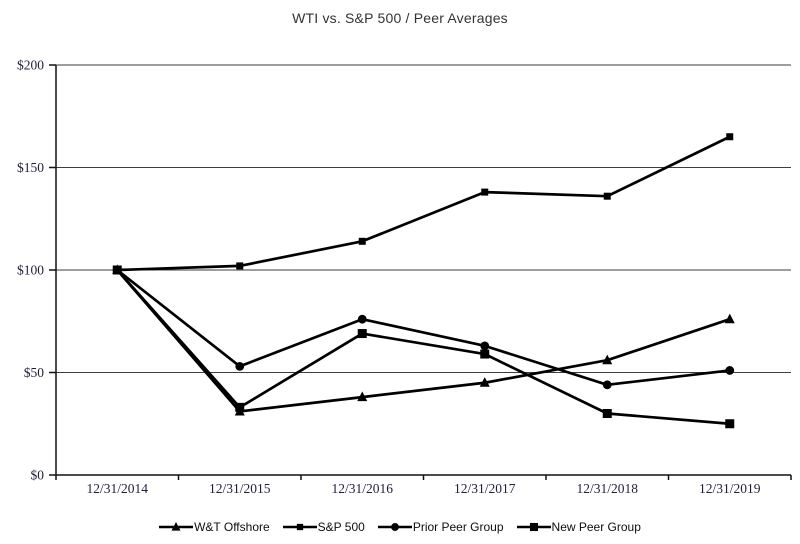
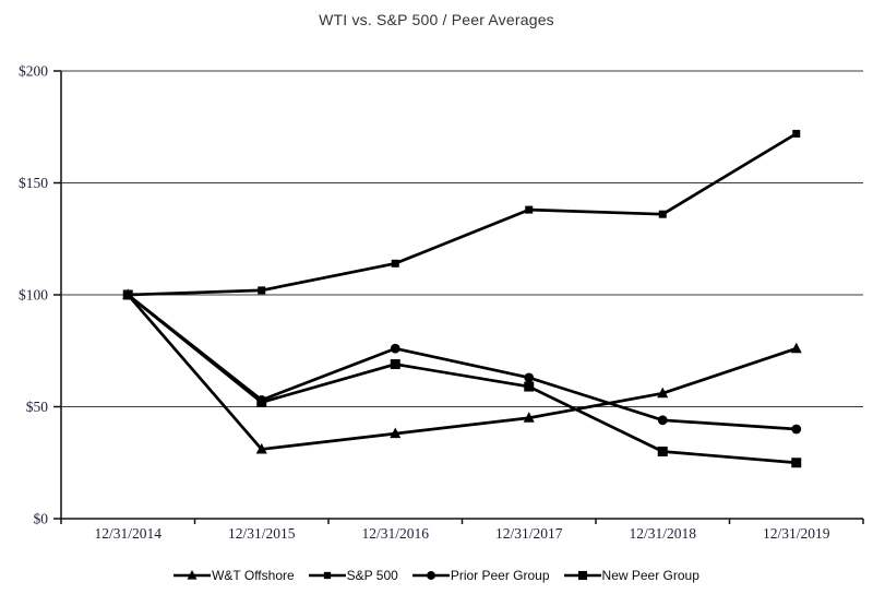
New Peer Group/12/31/2015: $33 -> $52
S&P 500/12/31/2019: $165 -> $172
Prior Peer Group/12/31/2019: $51 -> $40
